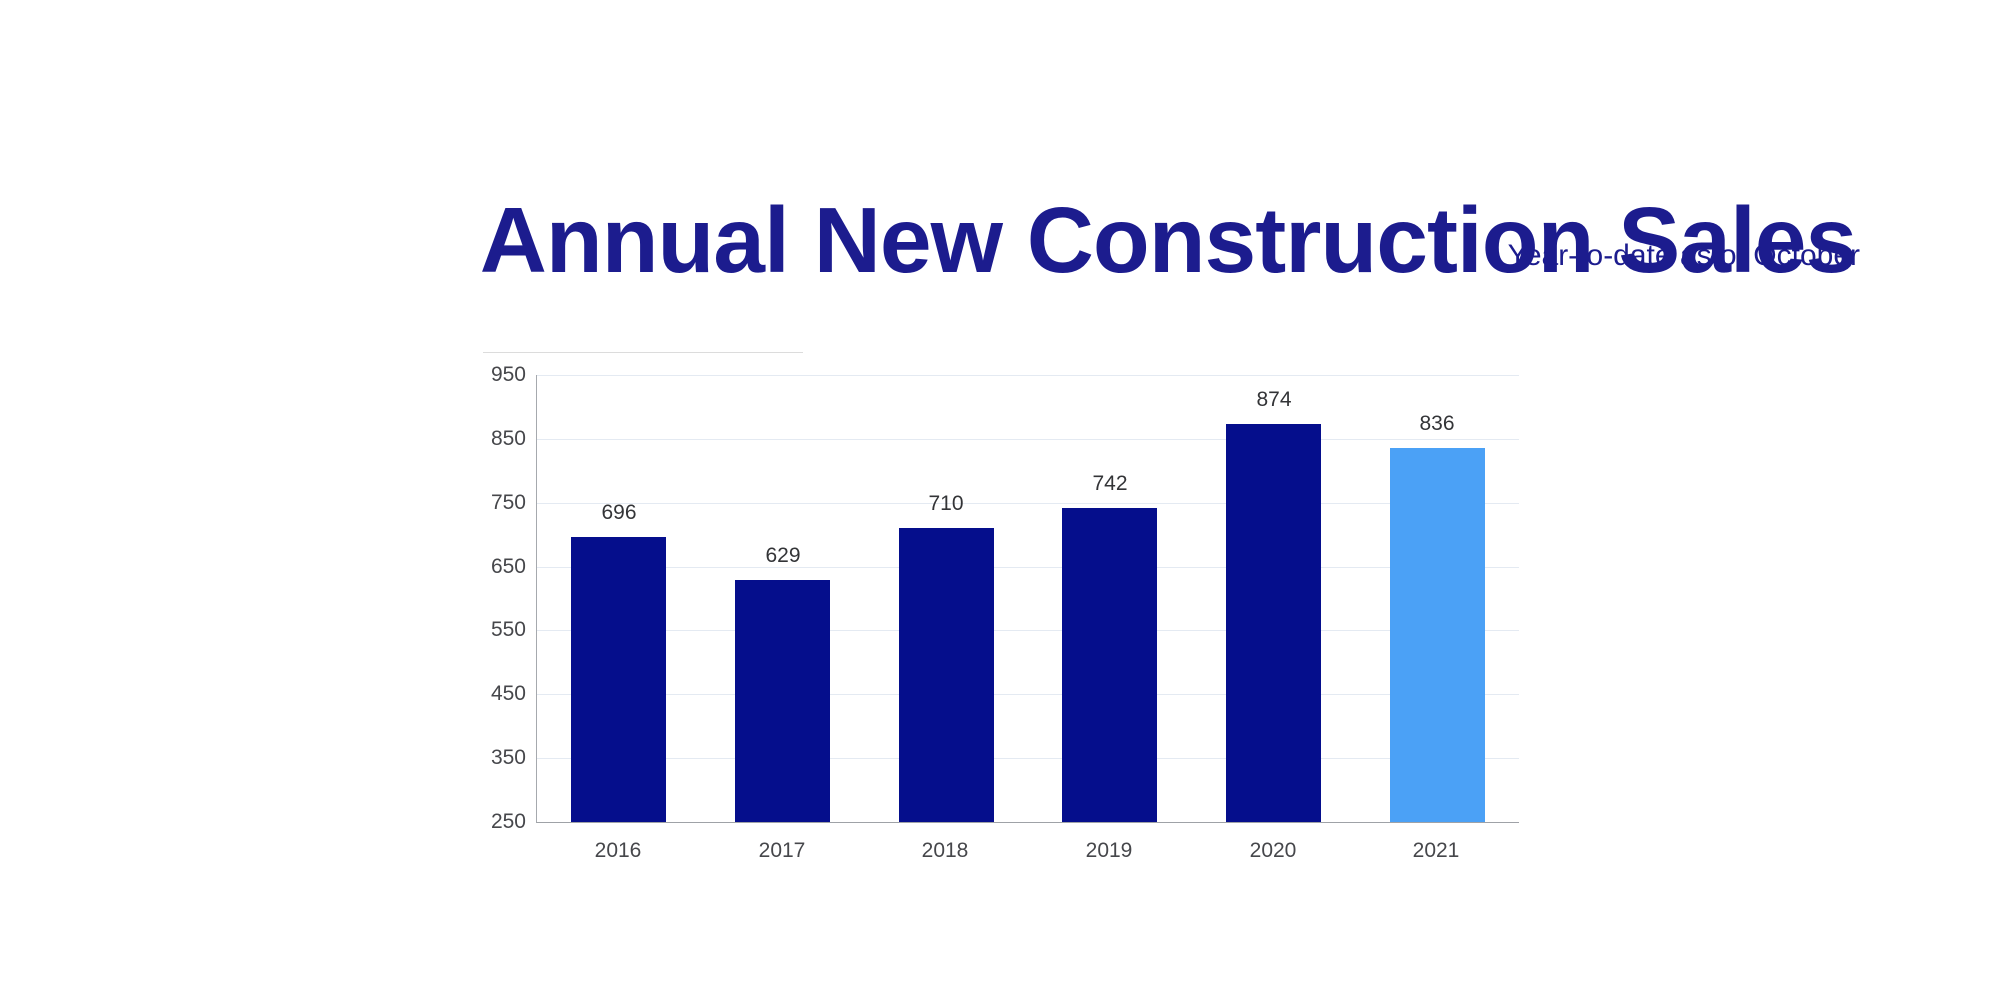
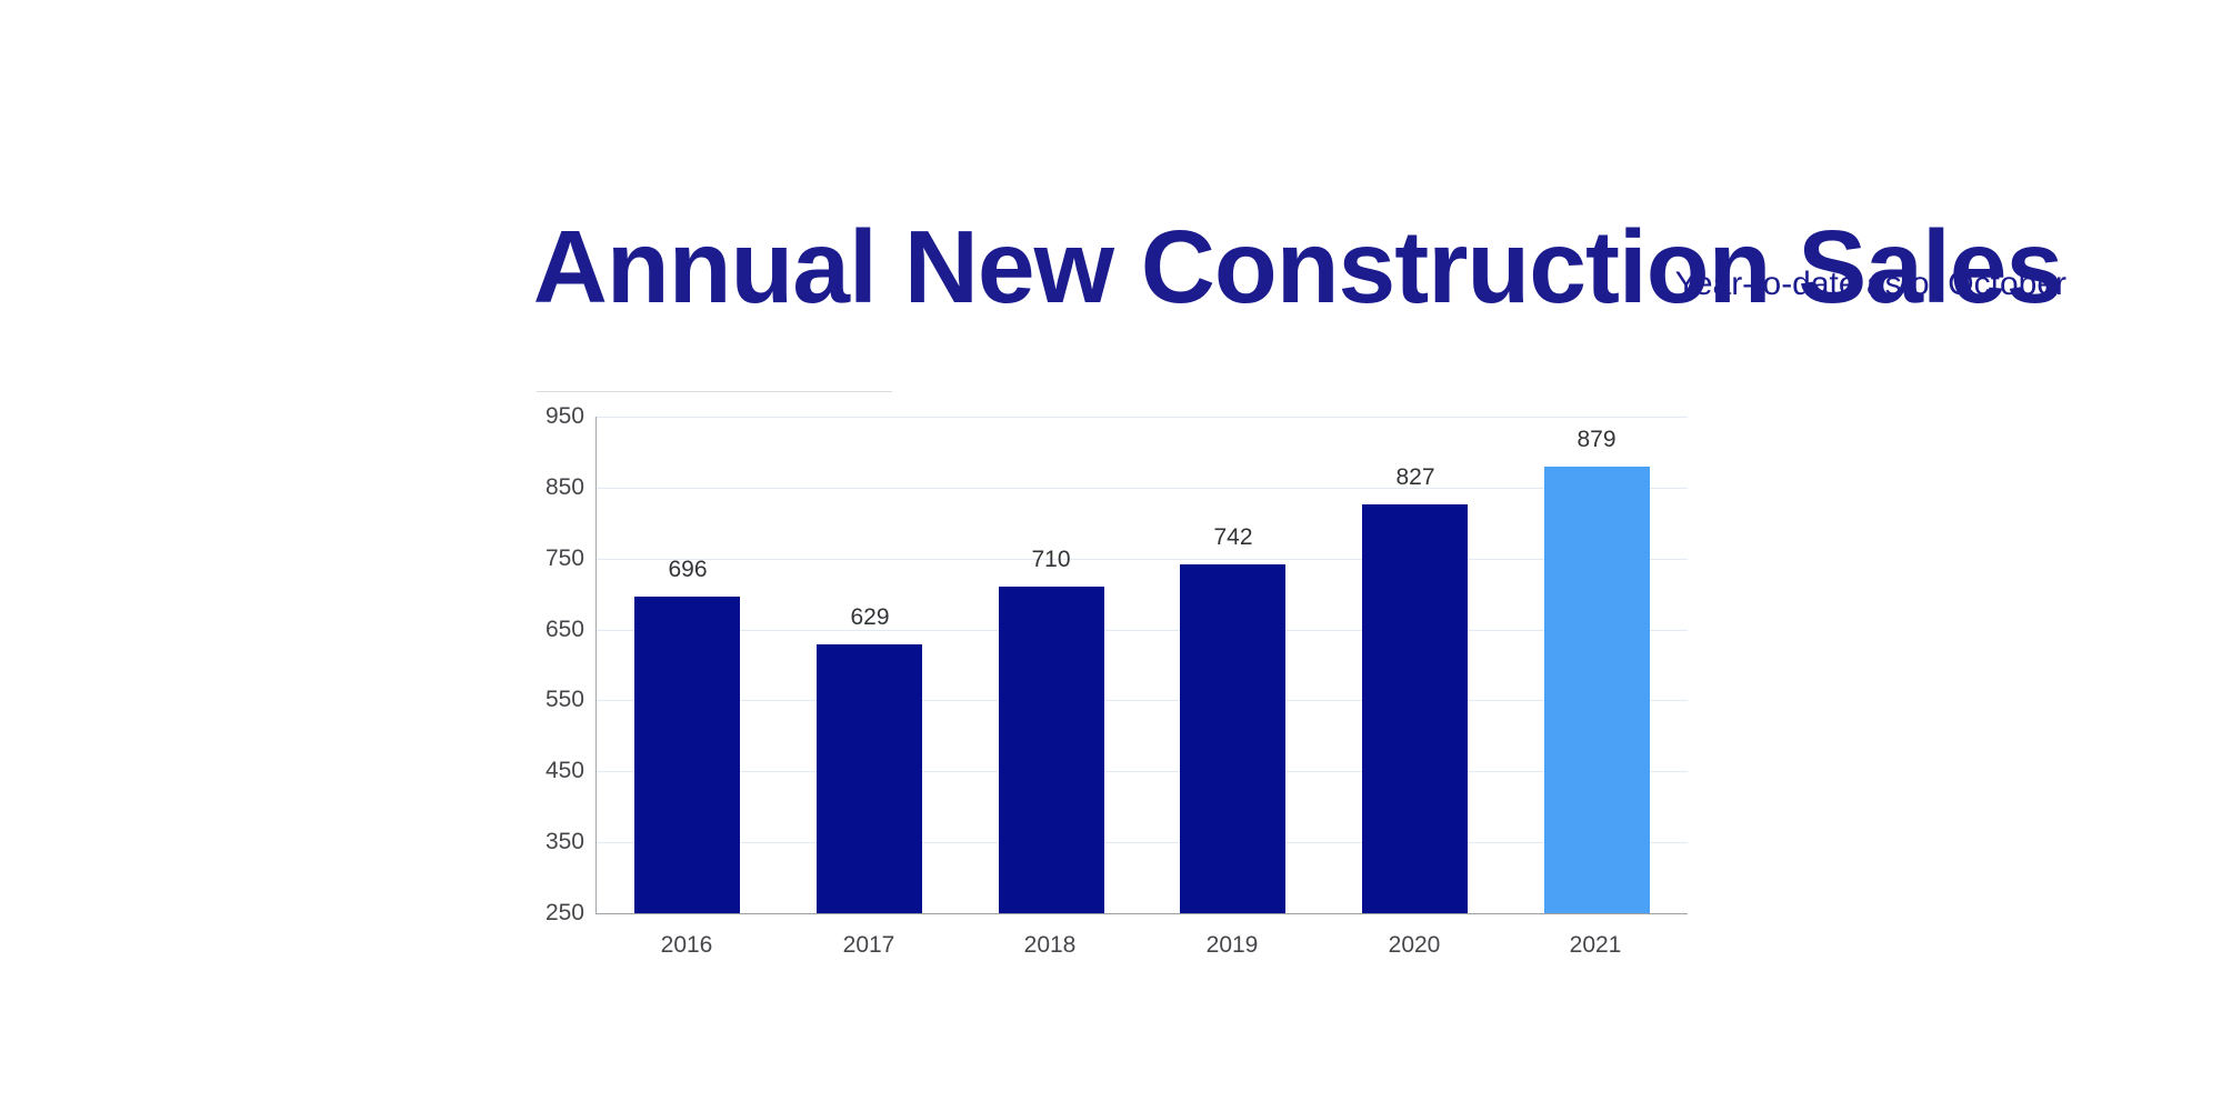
2020: 874 -> 827
2021: 836 -> 879
